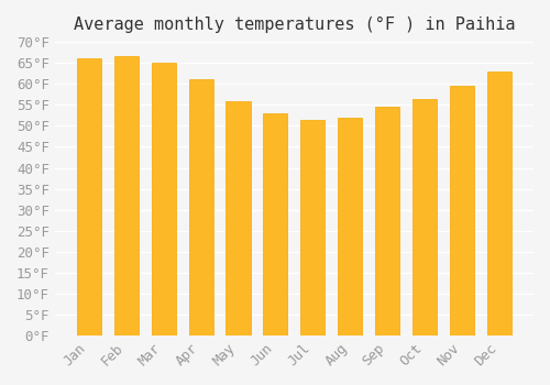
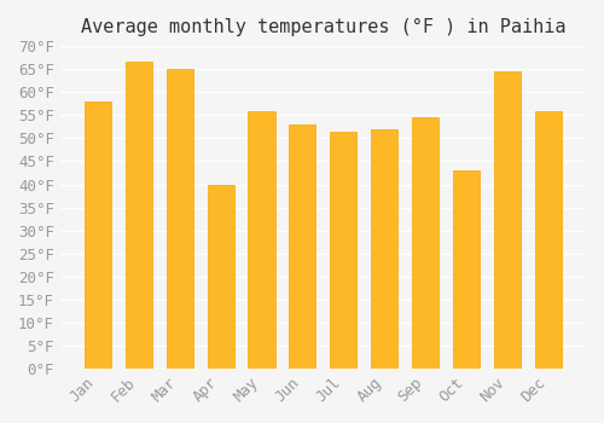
Jan: 66.0°F -> 58.0°F
Apr: 61.0°F -> 40.0°F
Oct: 56.5°F -> 43.0°F
Nov: 59.5°F -> 64.5°F
Dec: 63.0°F -> 56.0°F
